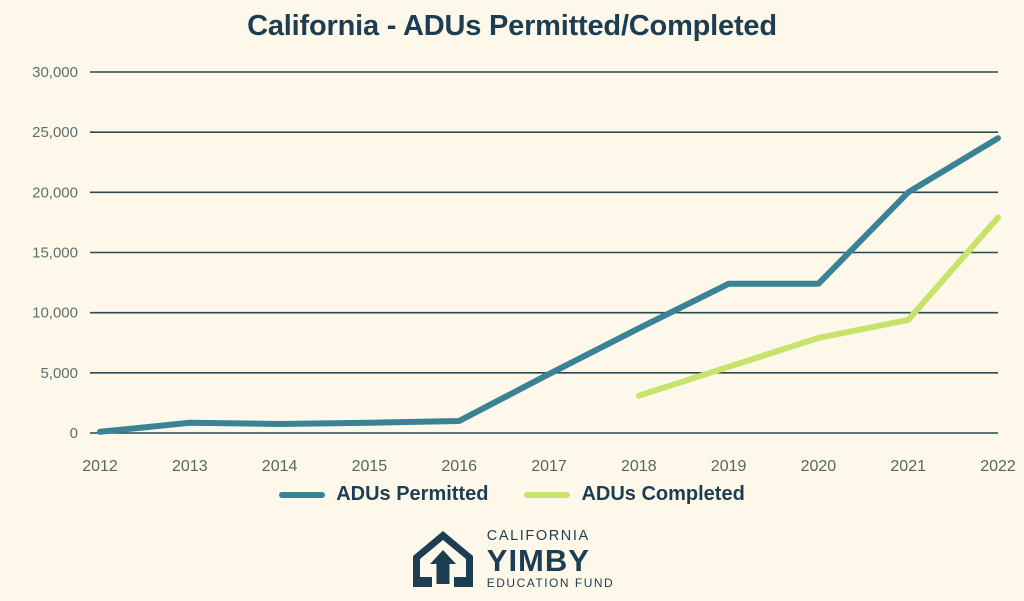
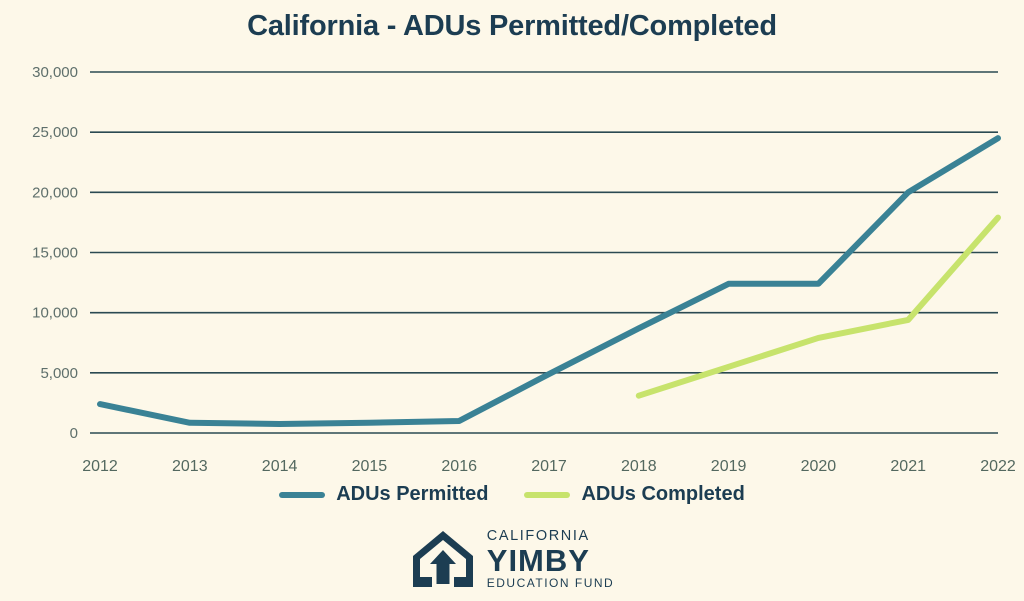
ADUs Permitted/2012: 100 -> 2400
